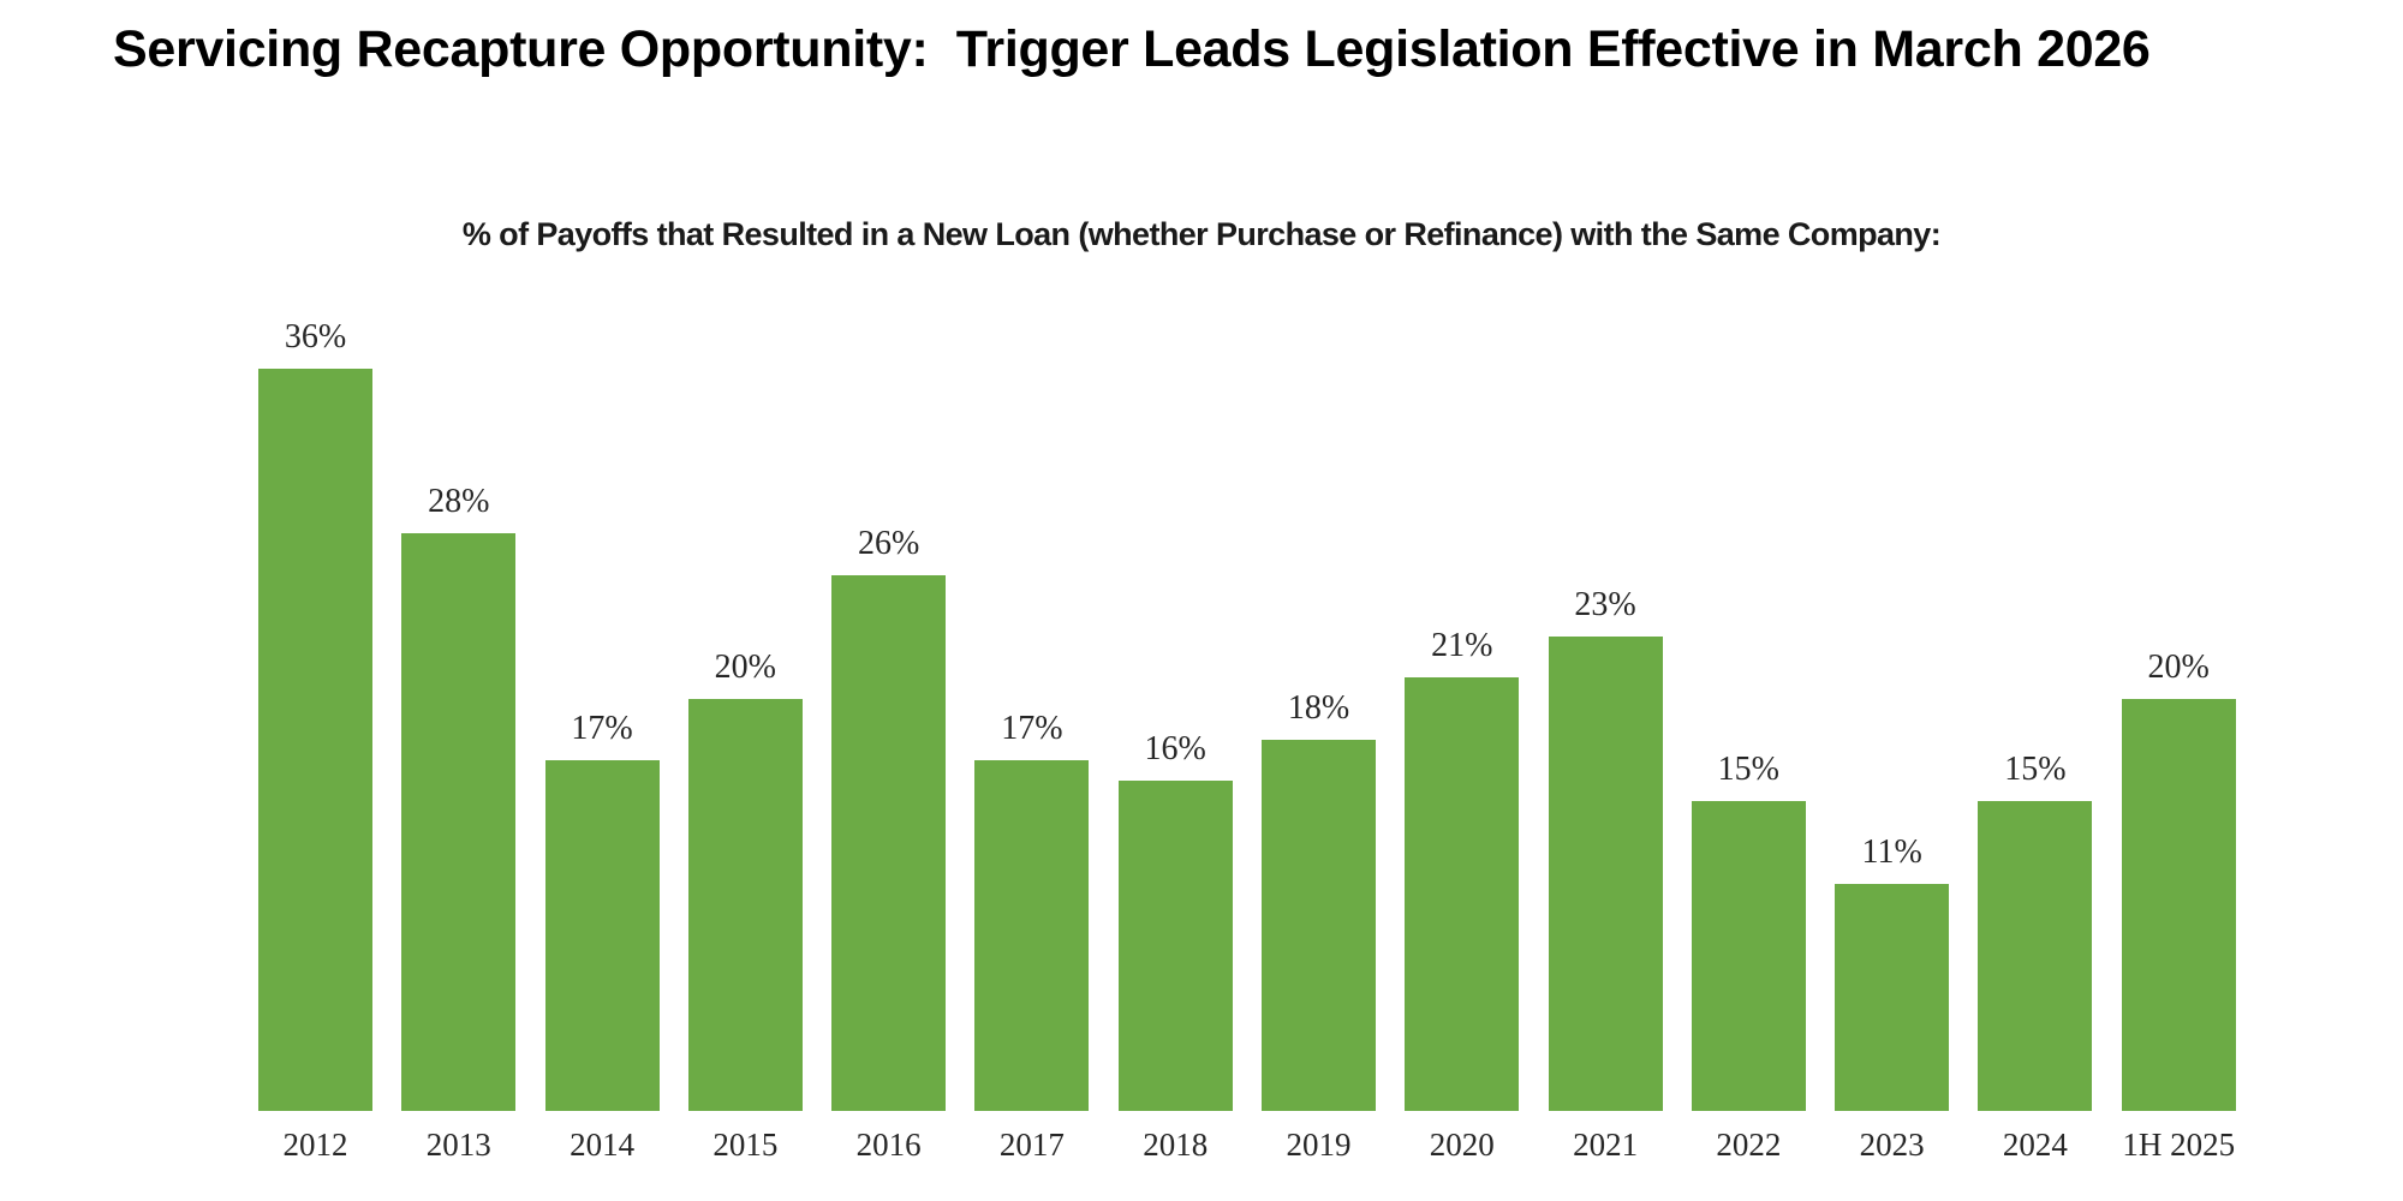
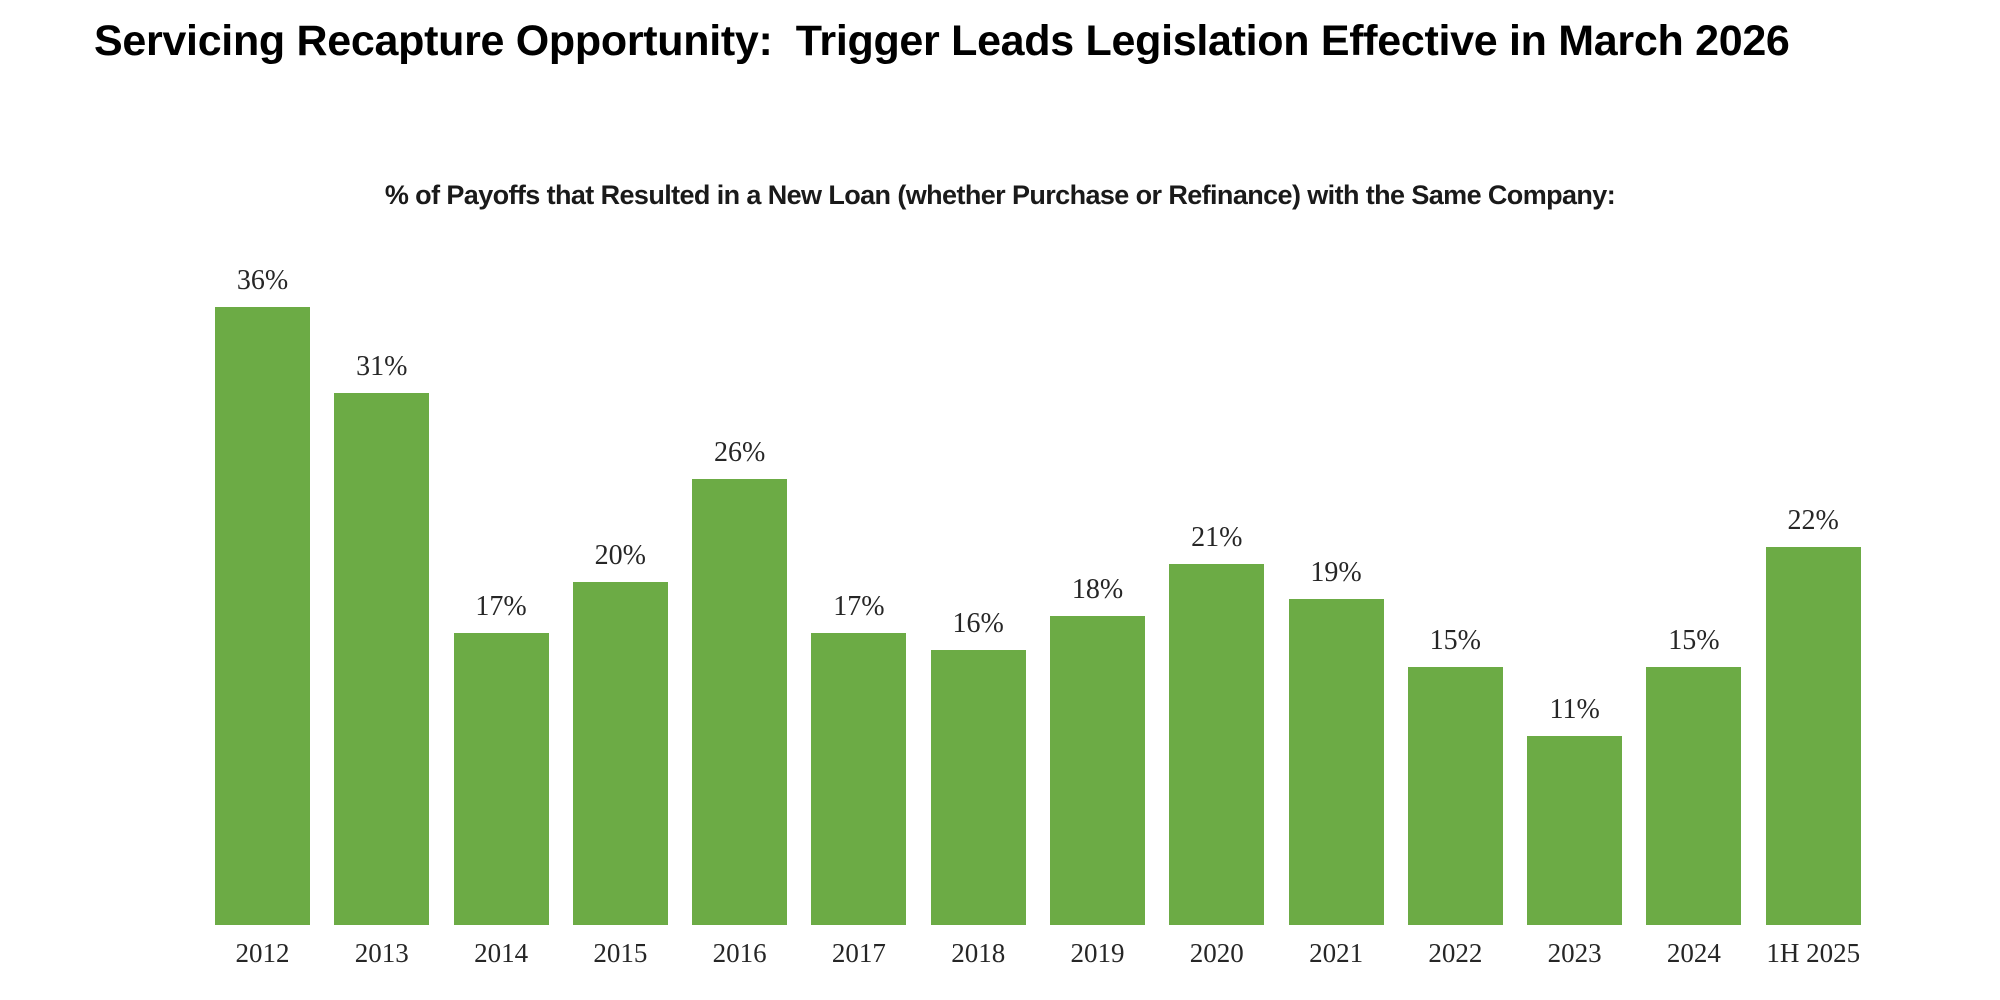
2013: 28% -> 31%
2021: 23% -> 19%
1H 2025: 20% -> 22%
